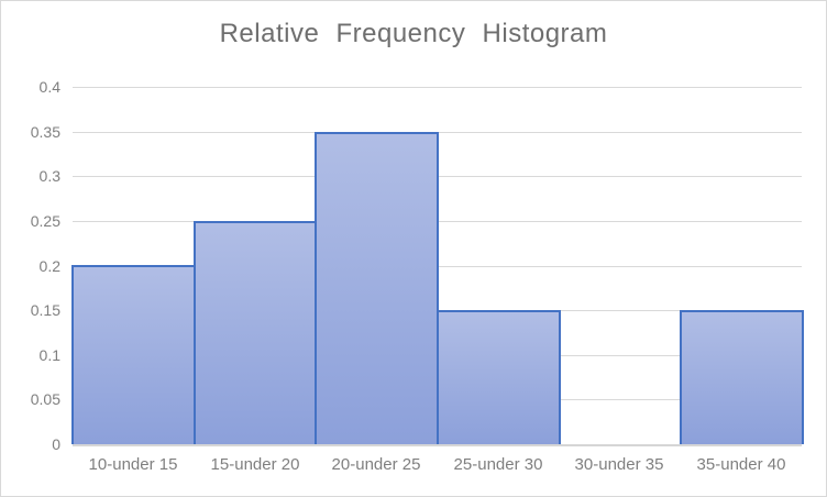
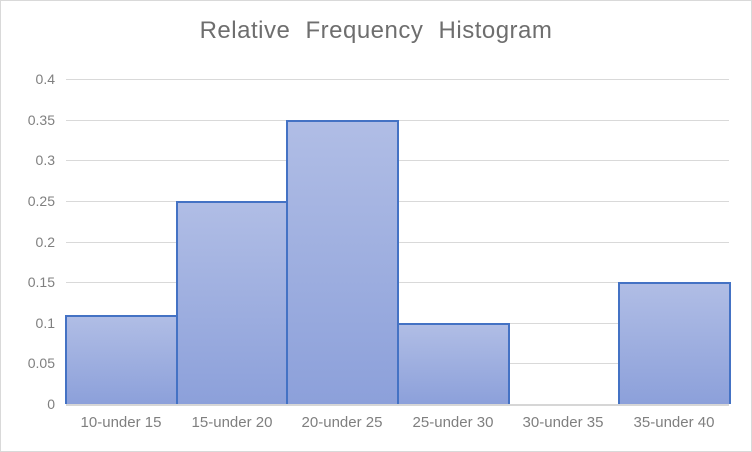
10-under 15: 0.20 -> 0.11
25-under 30: 0.15 -> 0.10
